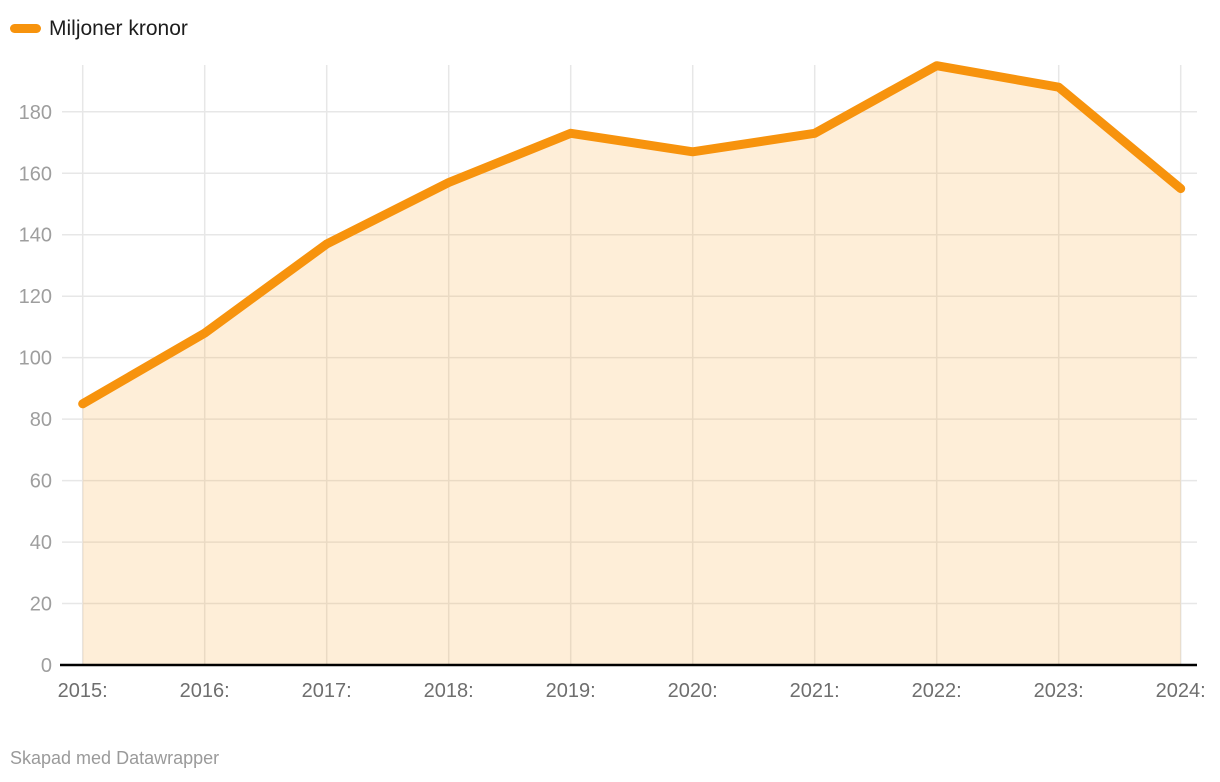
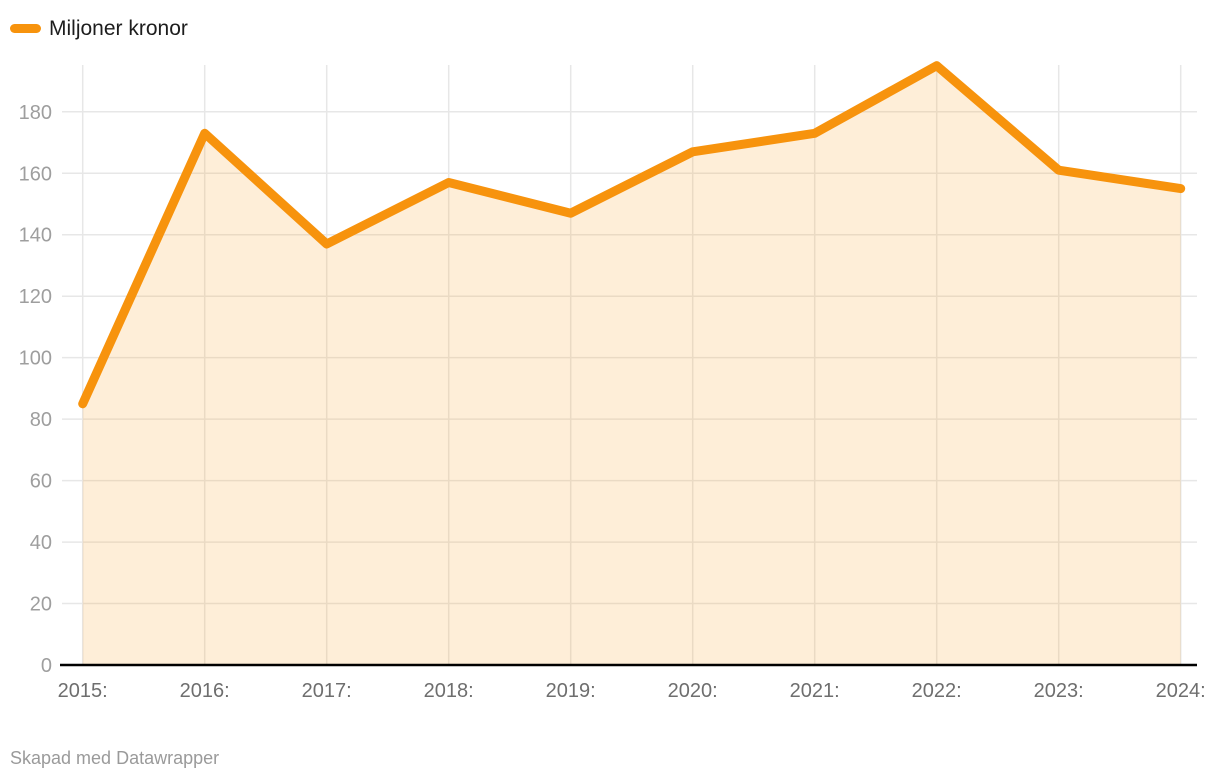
2016:: 108 -> 173
2019:: 173 -> 147
2023:: 188 -> 161
